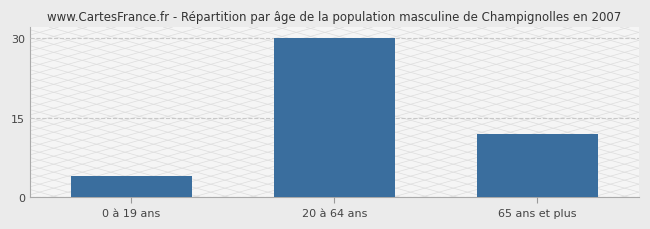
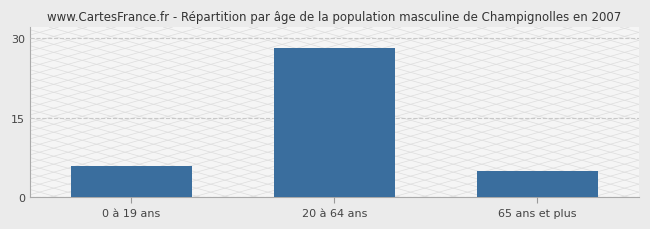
0 à 19 ans: 4 -> 6
20 à 64 ans: 30 -> 28
65 ans et plus: 12 -> 5
